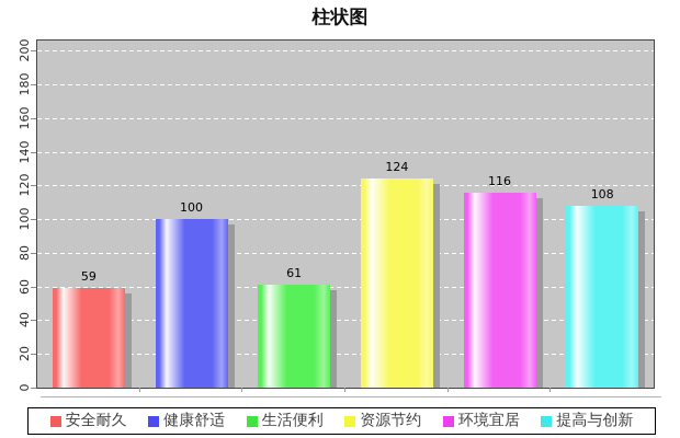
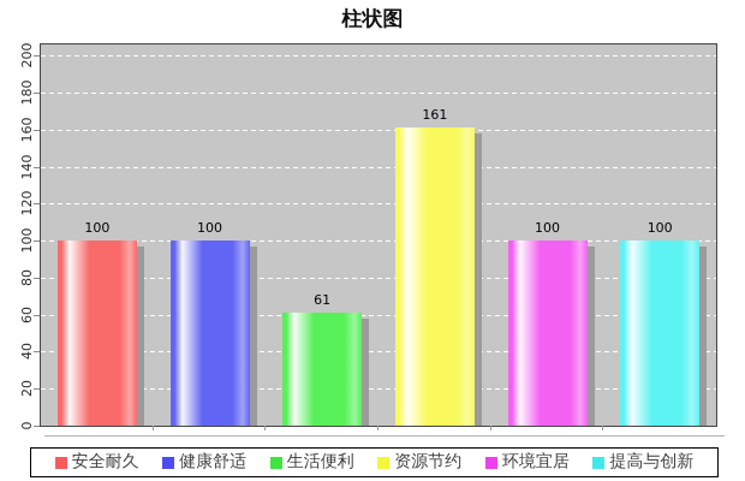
安全耐久: 59 -> 100
资源节约: 124 -> 161
环境宜居: 116 -> 100
提高与创新: 108 -> 100
